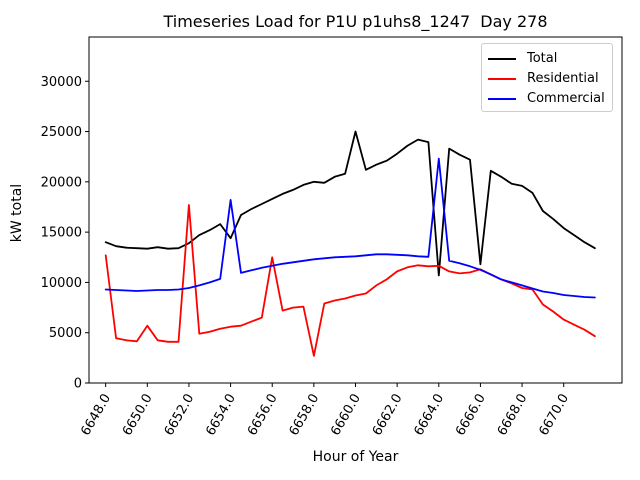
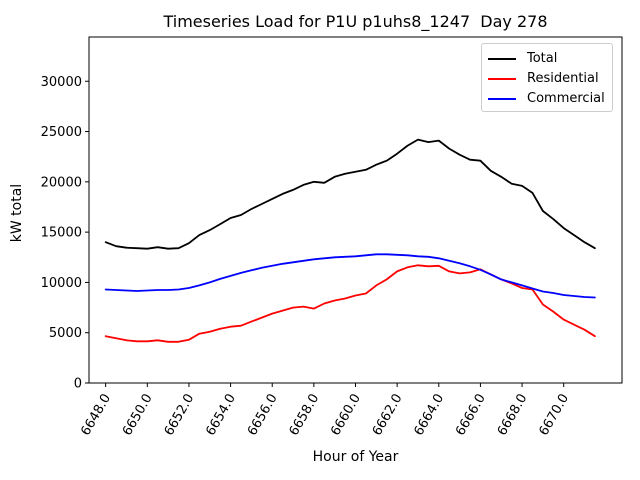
Residential/6648.0: 12700 -> 4600
Residential/6650.0: 5700 -> 4200
Residential/6652.0: 17700 -> 4300
Total/6654.0: 14400 -> 16400
Commercial/6654.0: 18200 -> 10600
Residential/6656.0: 12500 -> 6900
Residential/6658.0: 2700 -> 7400
Total/6660.0: 25000 -> 21000
Total/6664.0: 10700 -> 24100
Commercial/6664.0: 22300 -> 12400
Total/6666.0: 11800 -> 22100
